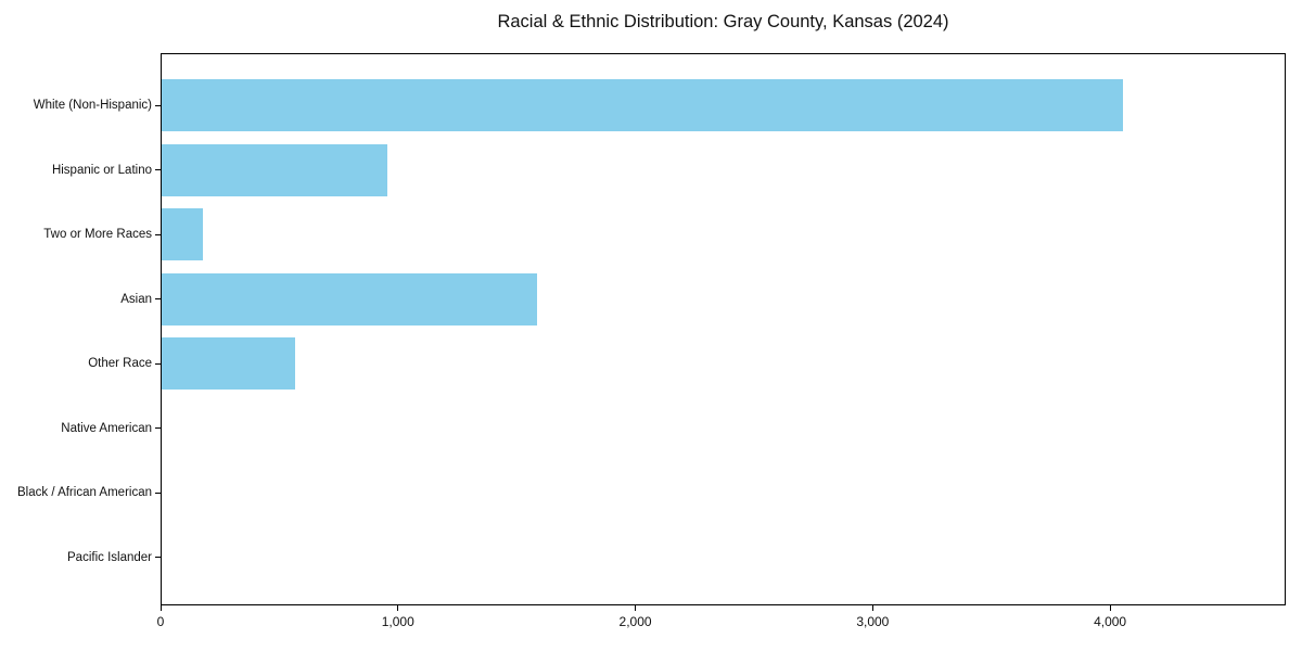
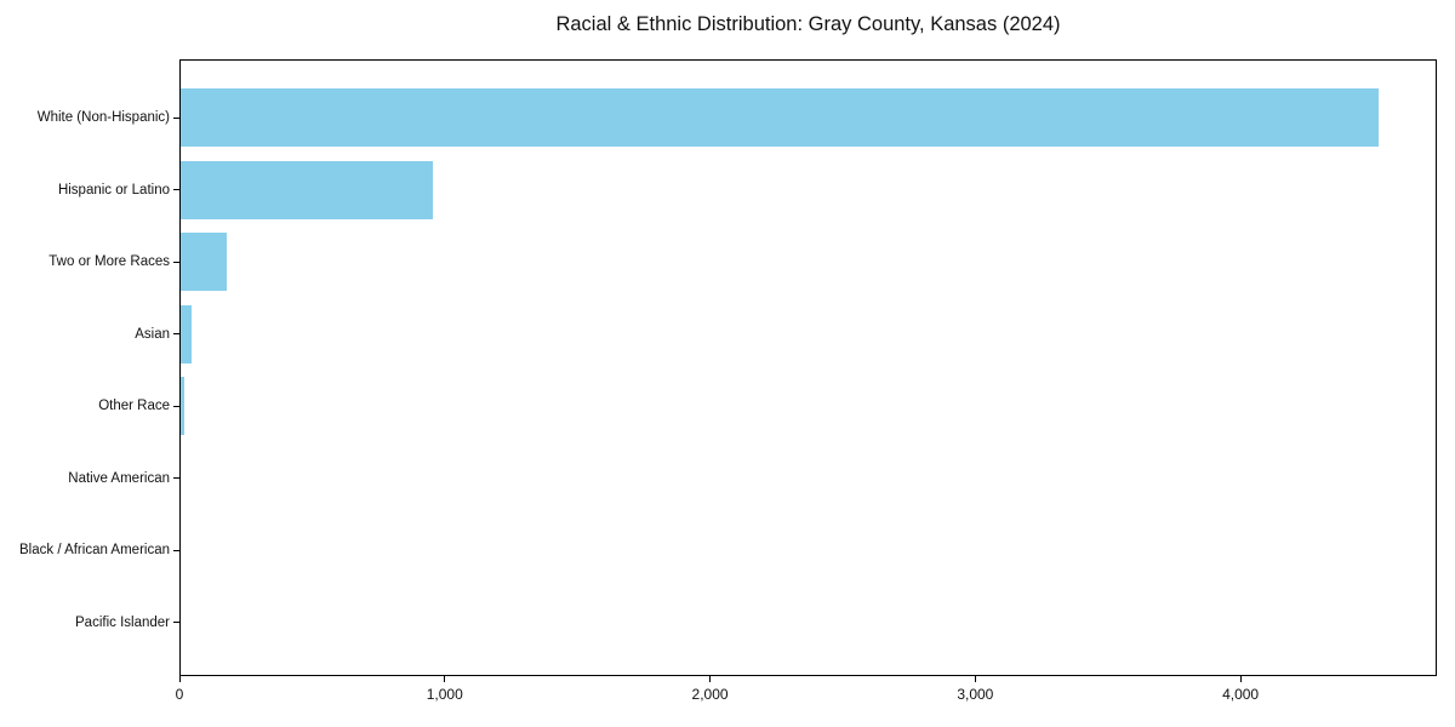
White (Non-Hispanic): 4050 -> 4520
Asian: 1580 -> 40
Other Race: 560 -> 20
